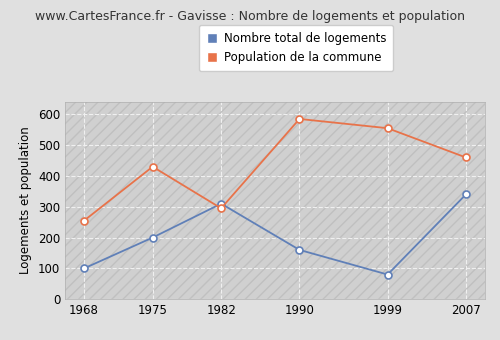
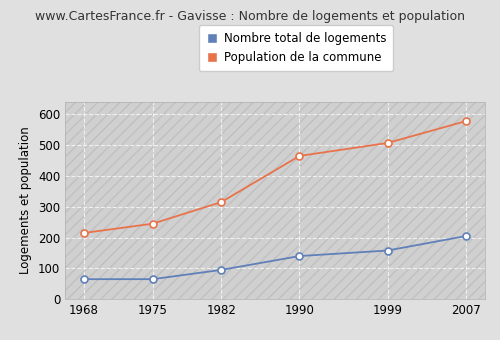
Nombre total de logements/1968: 100 -> 65
Population de la commune/1968: 255 -> 215
Nombre total de logements/1975: 200 -> 65
Population de la commune/1975: 430 -> 245
Nombre total de logements/1982: 310 -> 95
Population de la commune/1982: 295 -> 315
Nombre total de logements/1990: 160 -> 140
Population de la commune/1990: 585 -> 465
Nombre total de logements/1999: 80 -> 158
Population de la commune/1999: 555 -> 507
Nombre total de logements/2007: 340 -> 205
Population de la commune/2007: 460 -> 578
